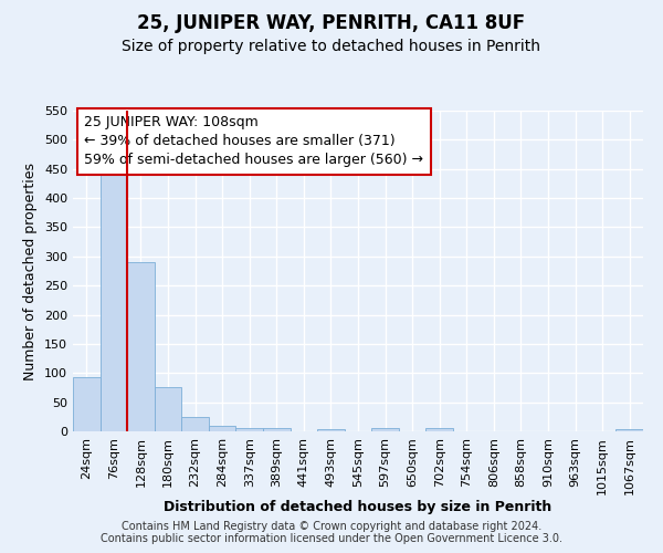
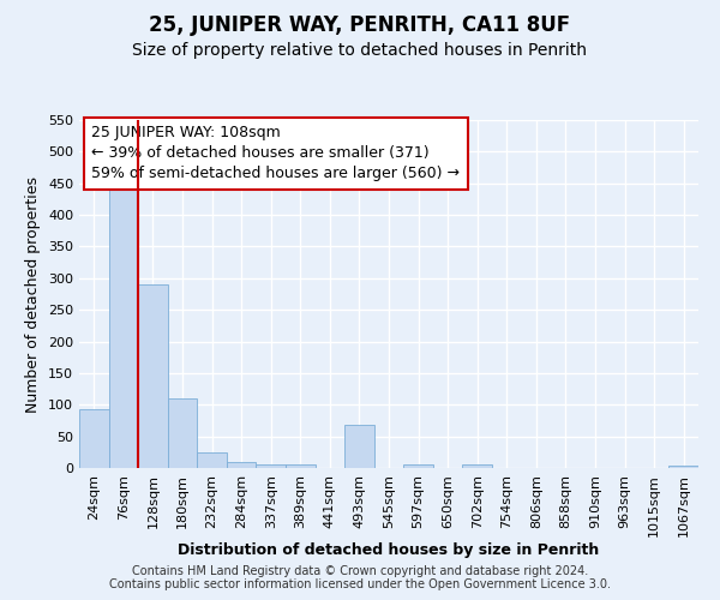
180sqm: 76 -> 110
493sqm: 4 -> 68
